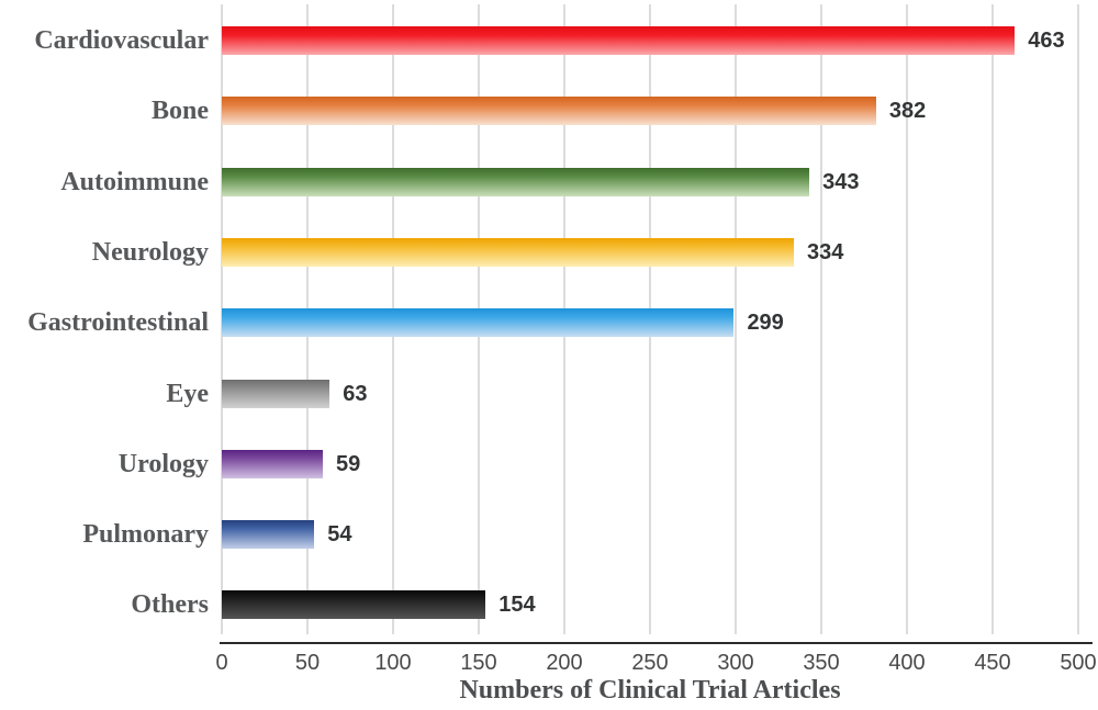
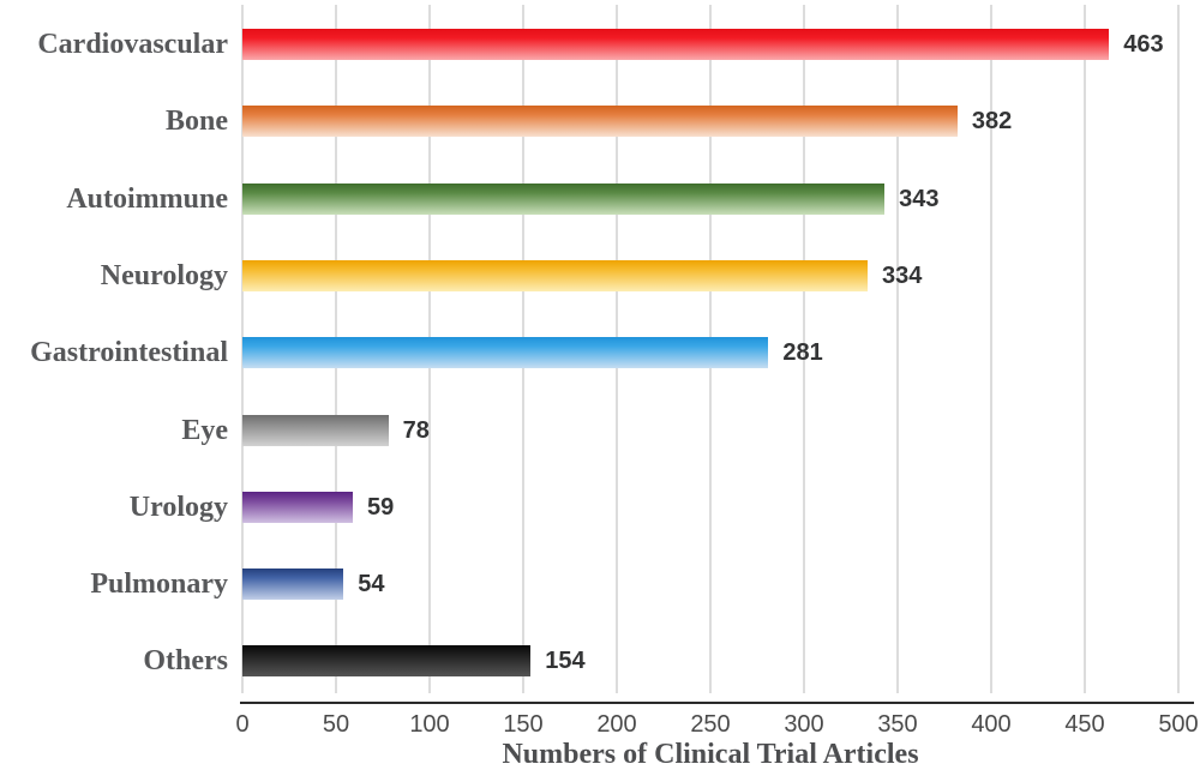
Gastrointestinal: 299 -> 281
Eye: 63 -> 78
